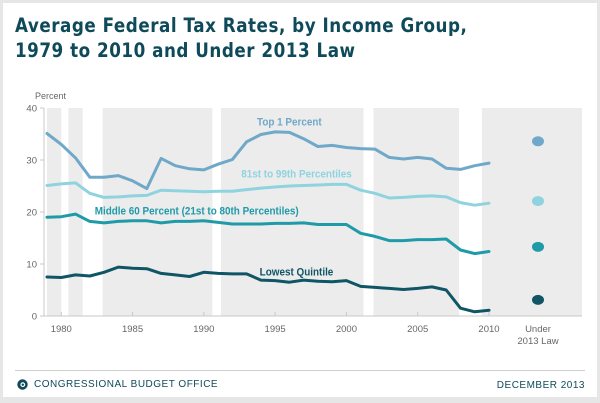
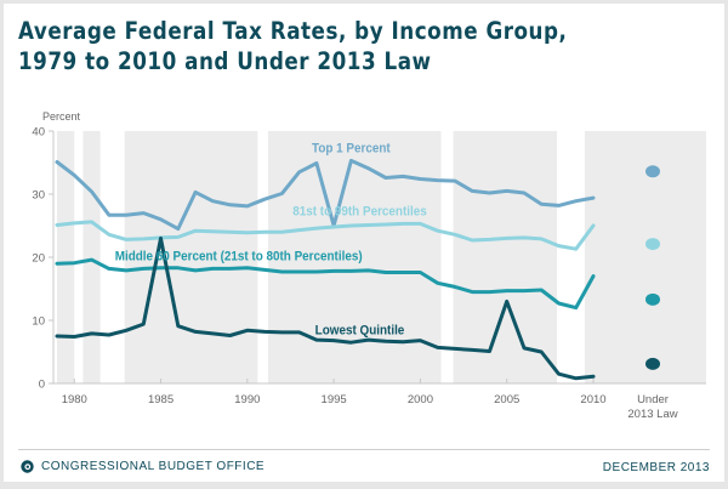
Lowest Quintile/1985: 9 -> 23
Top 1 Percent/1995: 35 -> 25
Lowest Quintile/2005: 5 -> 13
81st to 99th Percentiles/2010: 22 -> 25
Middle 60 Percent (21st to 80th Percentiles)/2010: 12 -> 17
